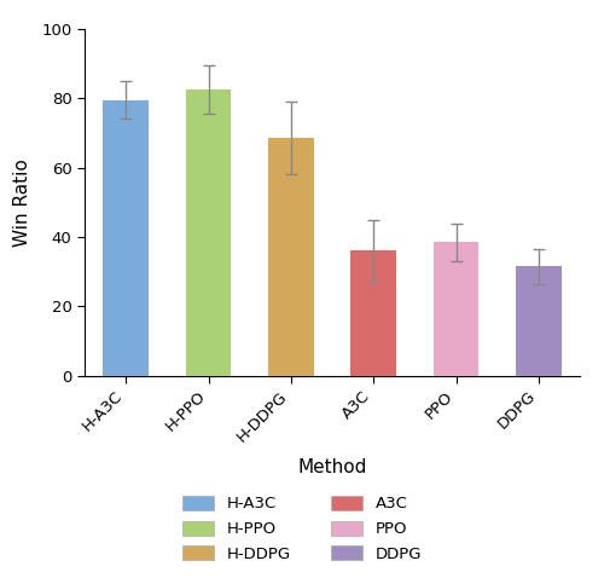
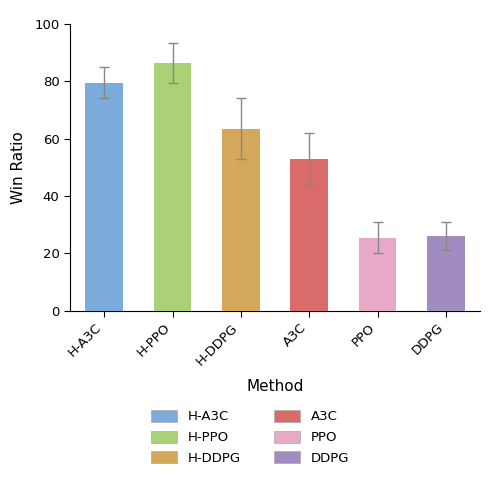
H-PPO: 82.5 -> 86.5
H-DDPG: 68.5 -> 63.5
A3C: 36.0 -> 53.0
PPO: 38.5 -> 25.5
DDPG: 31.5 -> 26.0
